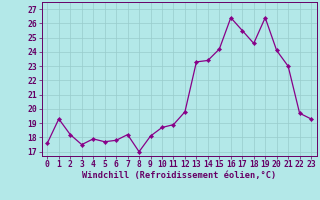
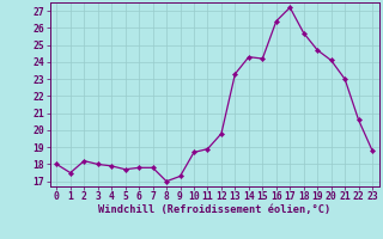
0: 17.6 -> 18.0
1: 19.3 -> 17.5
3: 17.5 -> 18.0
7: 18.2 -> 17.8
9: 18.1 -> 17.3
14: 23.4 -> 24.3
17: 25.5 -> 27.2
18: 24.6 -> 25.7
19: 26.4 -> 24.7
22: 19.7 -> 20.6
23: 19.3 -> 18.8
